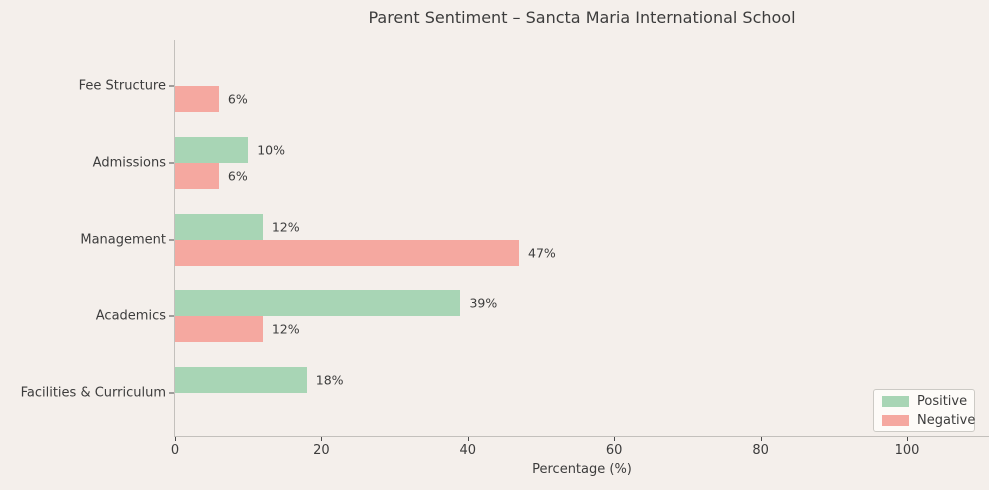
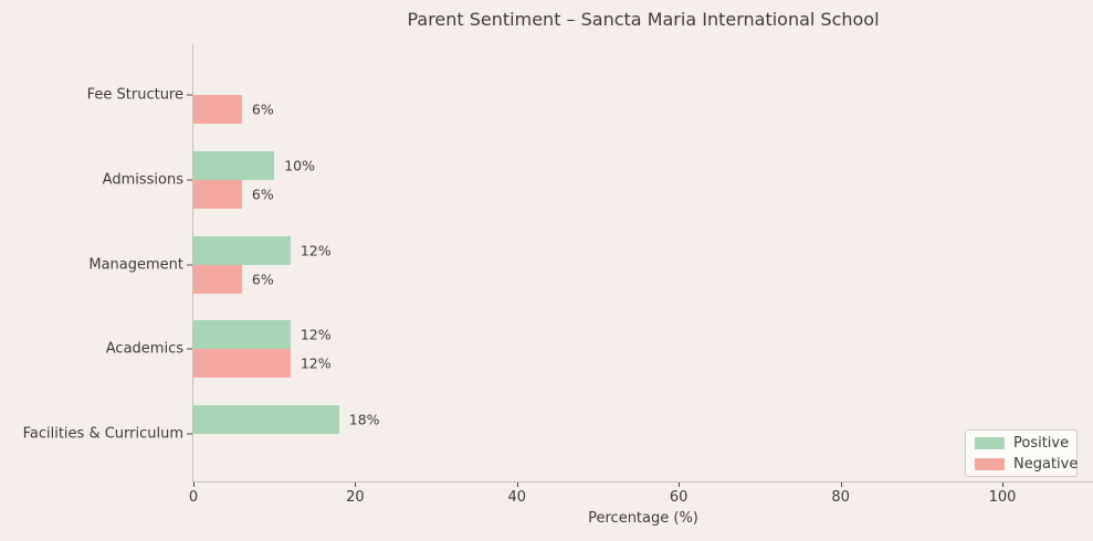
Negative/Management: 47% -> 6%
Positive/Academics: 39% -> 12%
